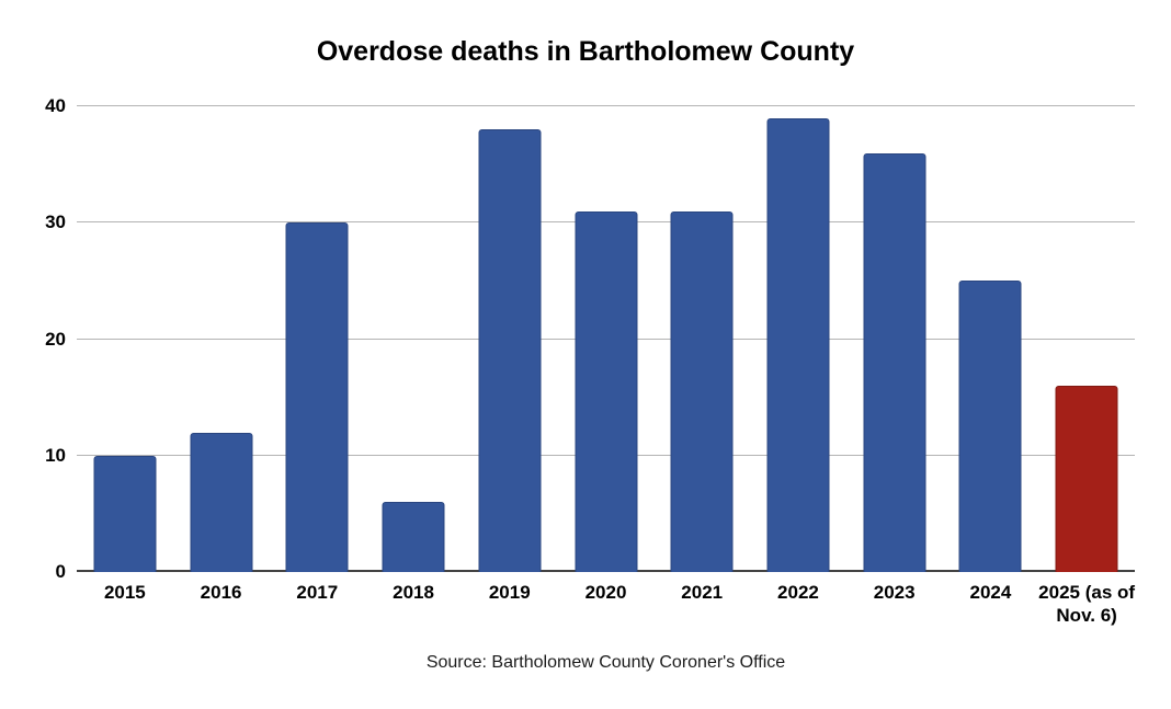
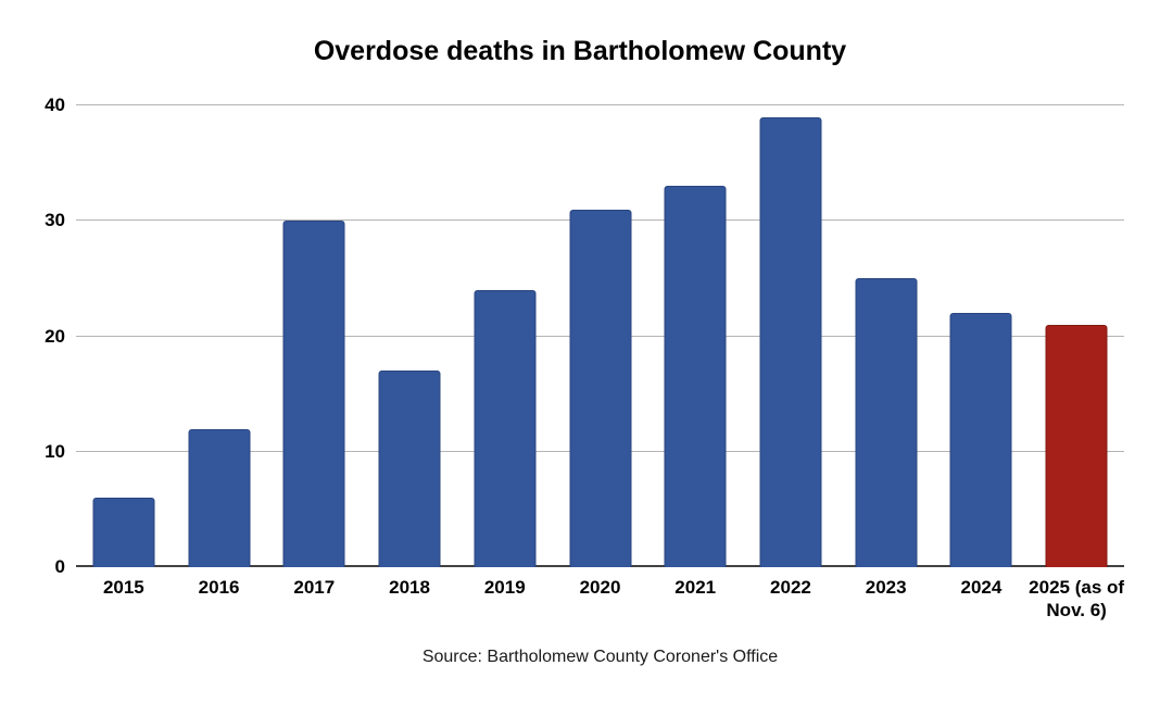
2015: 10 -> 6
2018: 6 -> 17
2019: 38 -> 24
2021: 31 -> 33
2023: 36 -> 25
2024: 25 -> 22
2025 (as of Nov. 6): 16 -> 21
